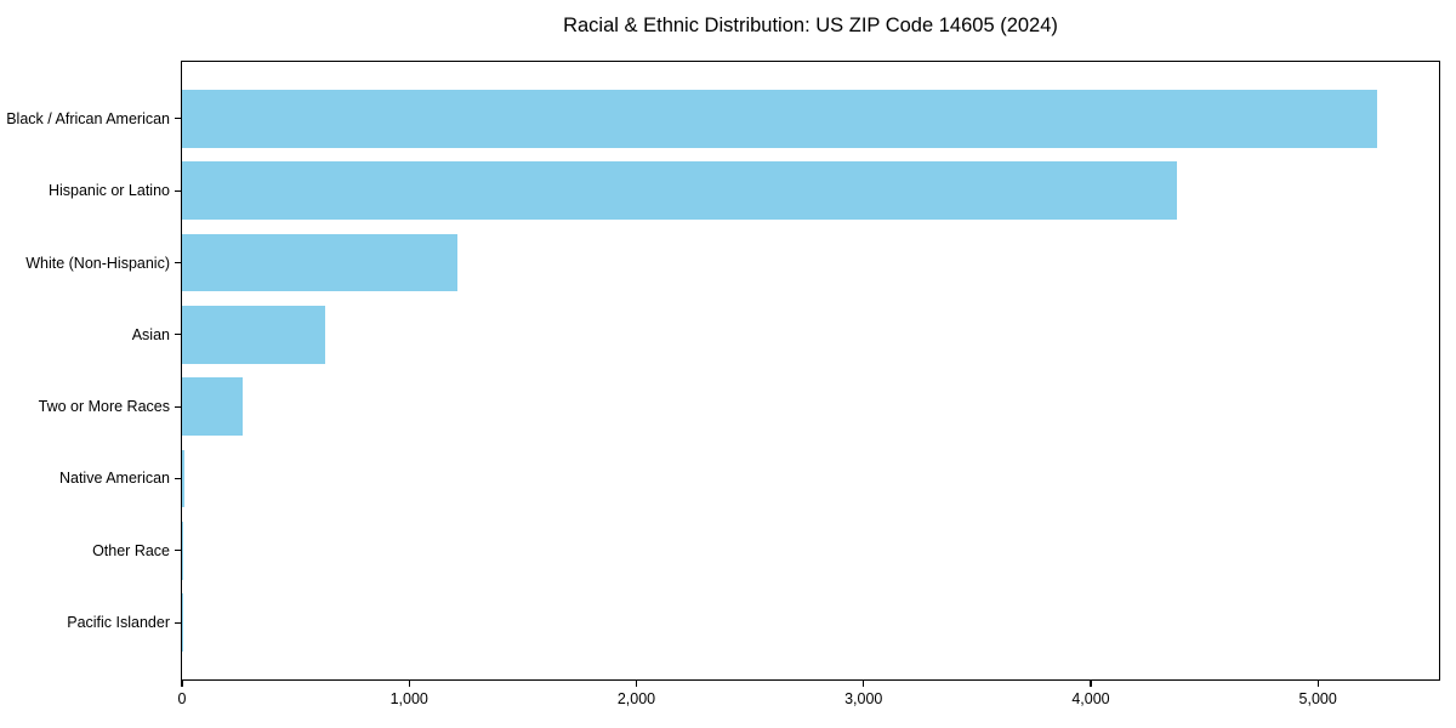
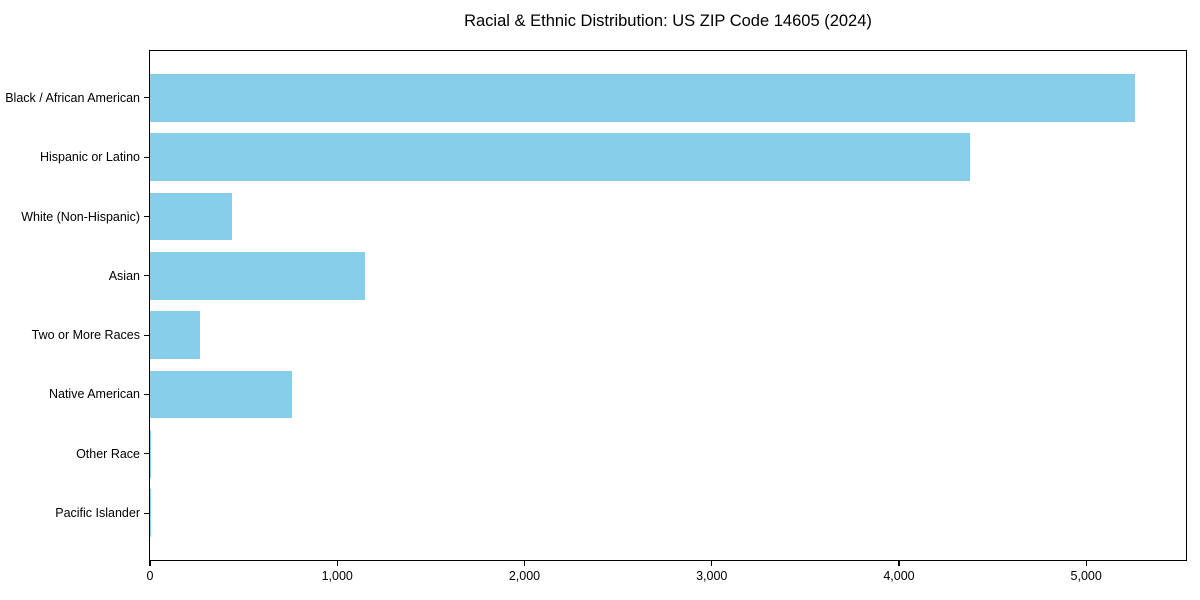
White (Non-Hispanic): 1220 -> 440
Asian: 630 -> 1150
Native American: 10 -> 760
